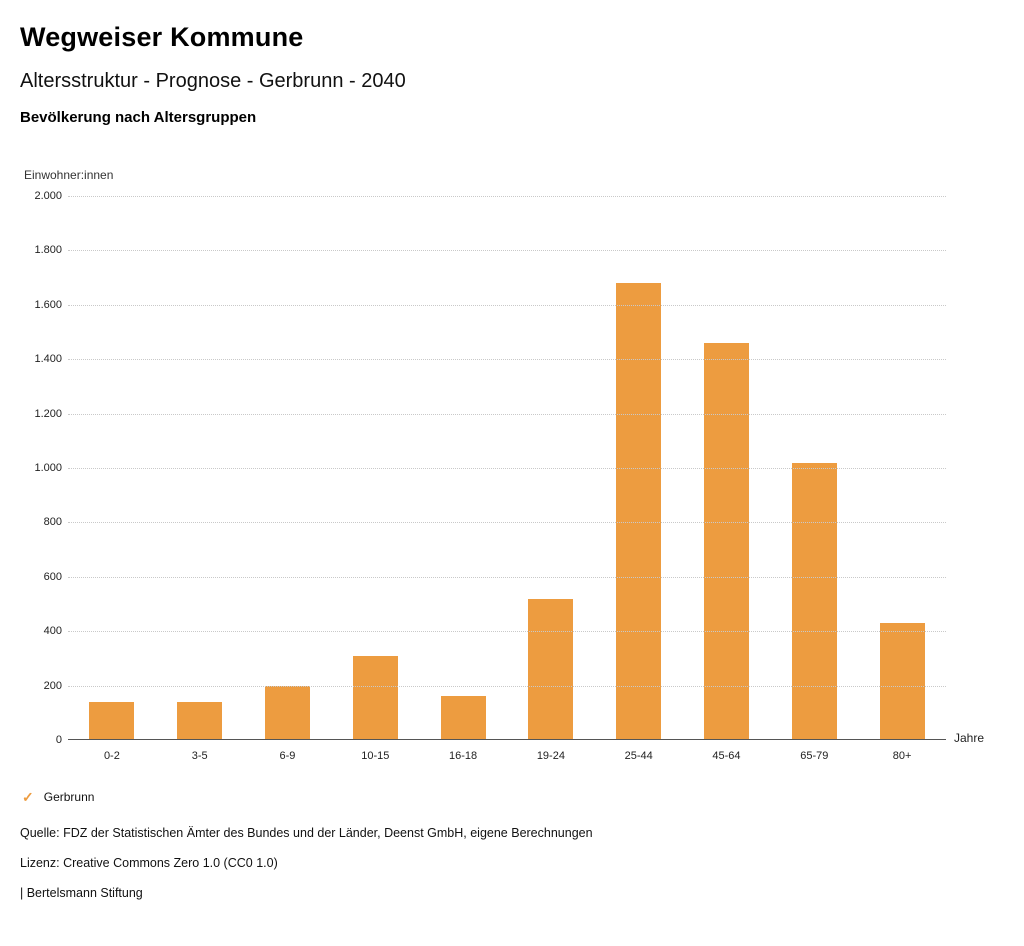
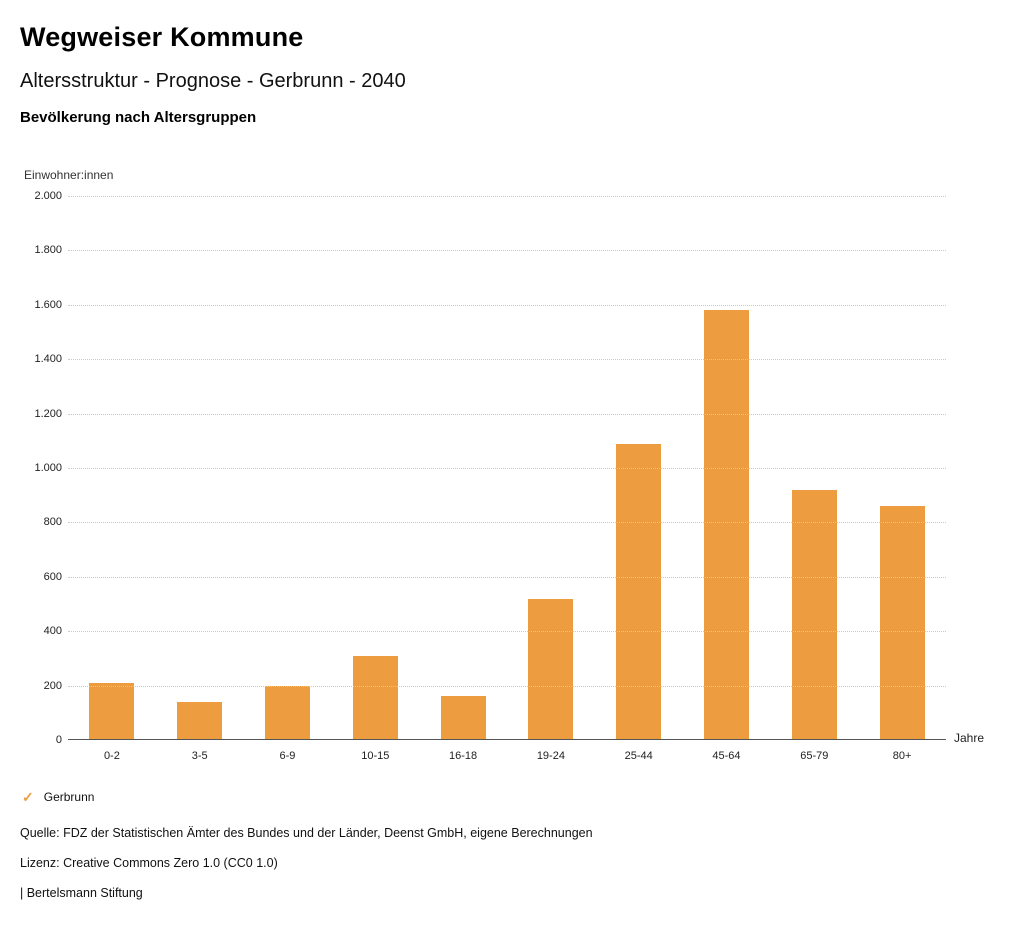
0-2: 140 -> 210
25-44: 1680 -> 1090
45-64: 1460 -> 1580
65-79: 1020 -> 920
80+: 430 -> 860
